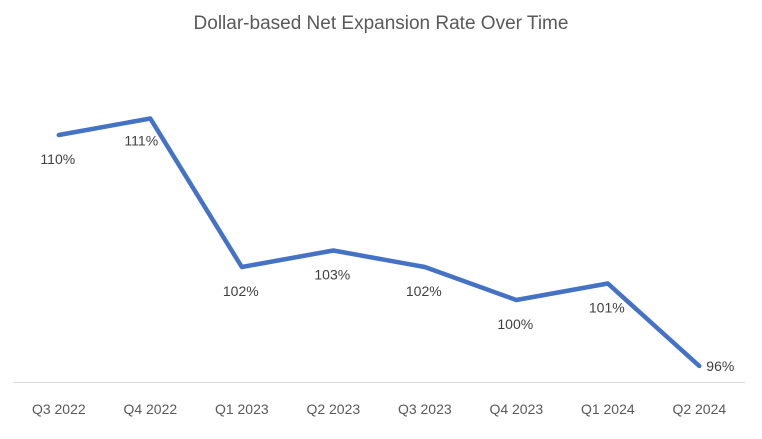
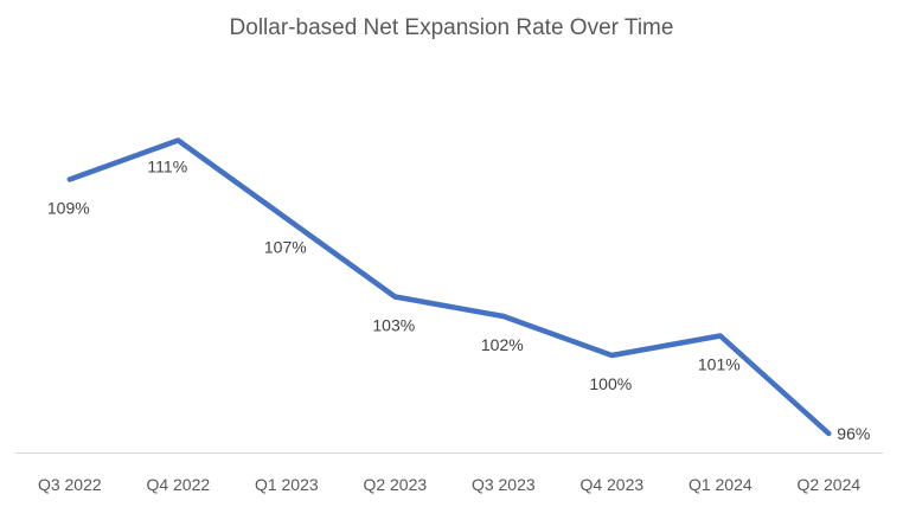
Q3 2022: 110% -> 109%
Q1 2023: 102% -> 107%
